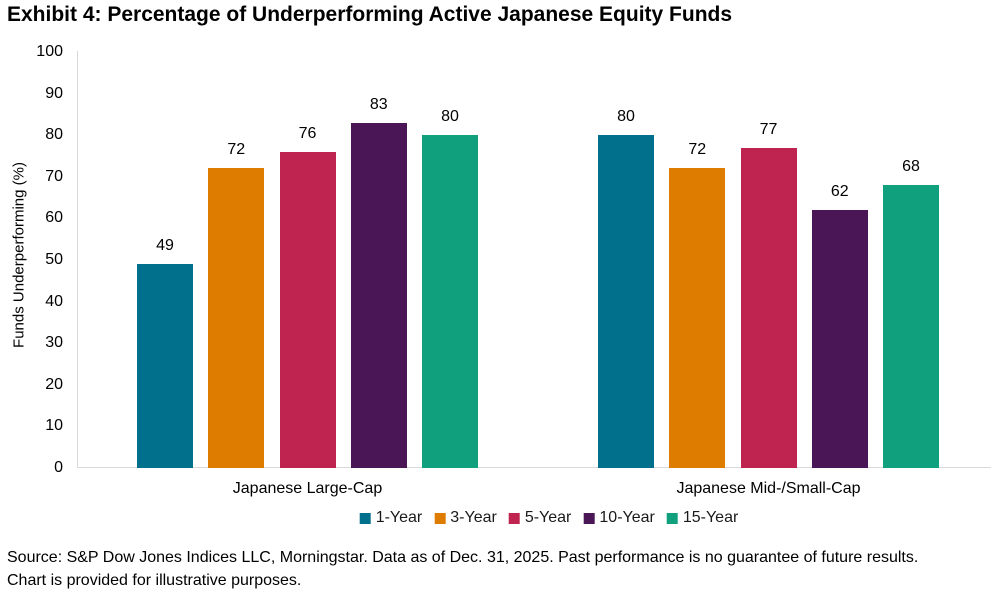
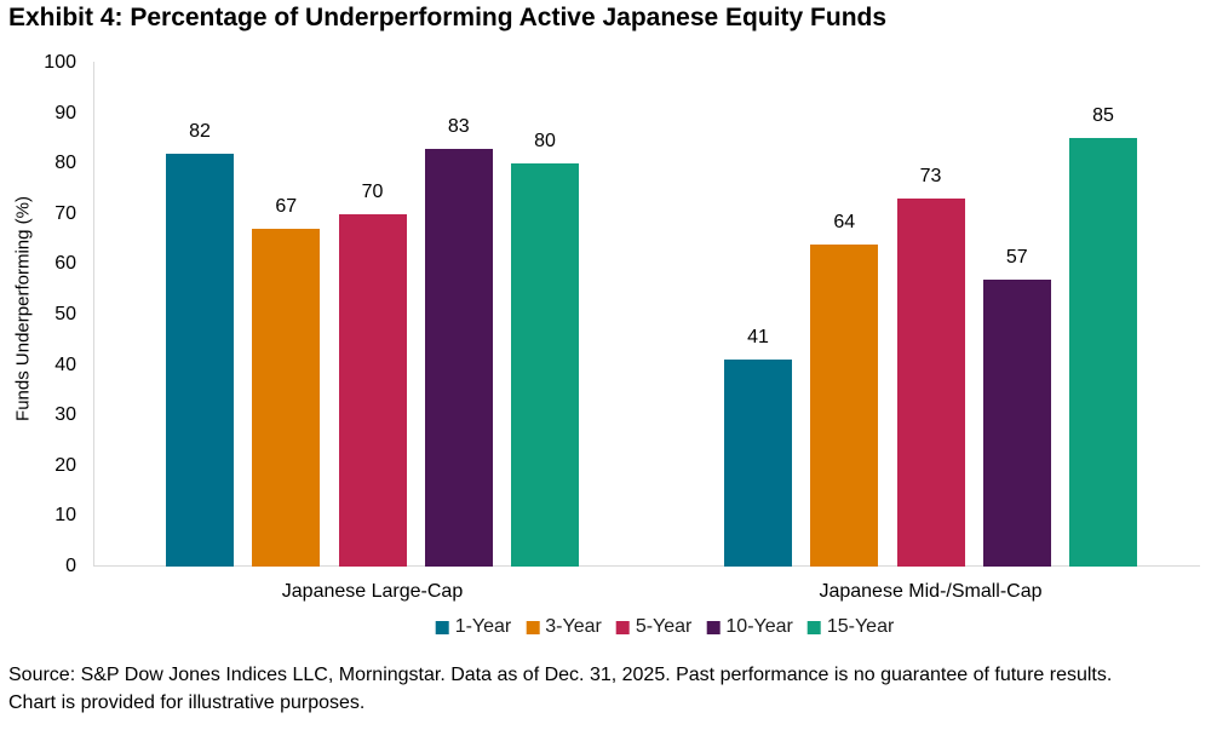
1-Year/Japanese Large-Cap: 49 -> 82
3-Year/Japanese Large-Cap: 72 -> 67
5-Year/Japanese Large-Cap: 76 -> 70
1-Year/Japanese Mid-/Small-Cap: 80 -> 41
3-Year/Japanese Mid-/Small-Cap: 72 -> 64
5-Year/Japanese Mid-/Small-Cap: 77 -> 73
10-Year/Japanese Mid-/Small-Cap: 62 -> 57
15-Year/Japanese Mid-/Small-Cap: 68 -> 85
